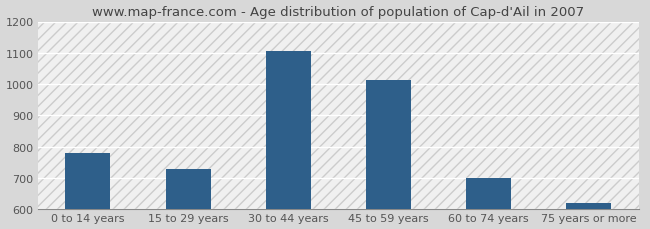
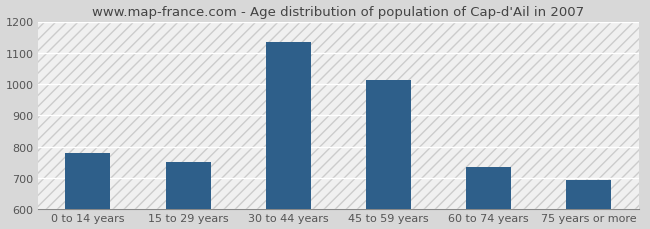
15 to 29 years: 730 -> 750
30 to 44 years: 1105 -> 1135
60 to 74 years: 700 -> 735
75 years or more: 620 -> 695
